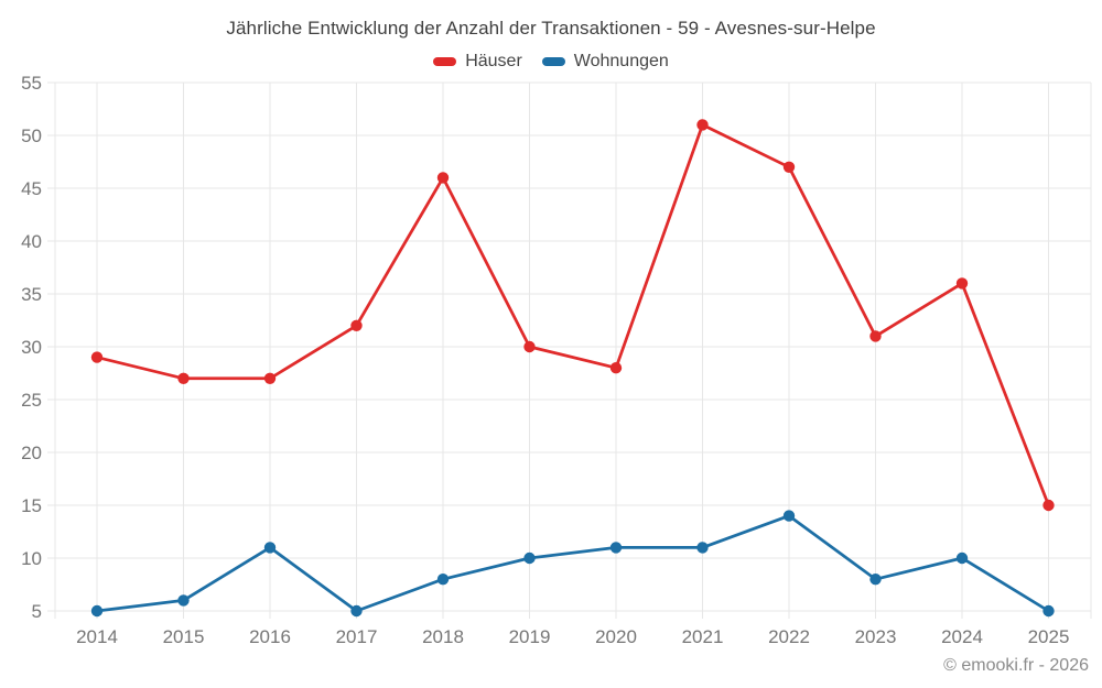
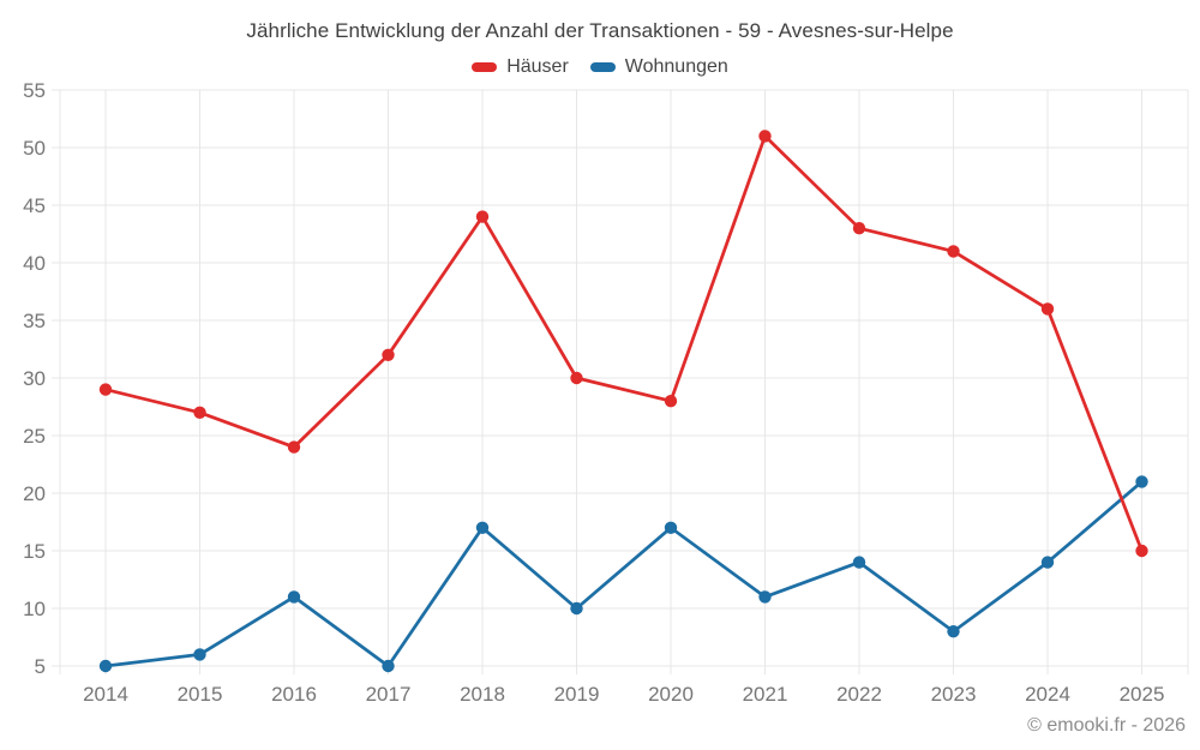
Häuser/2016: 27 -> 24
Häuser/2018: 46 -> 44
Wohnungen/2018: 8 -> 17
Wohnungen/2020: 11 -> 17
Häuser/2022: 47 -> 43
Häuser/2023: 31 -> 41
Wohnungen/2024: 10 -> 14
Wohnungen/2025: 5 -> 21
